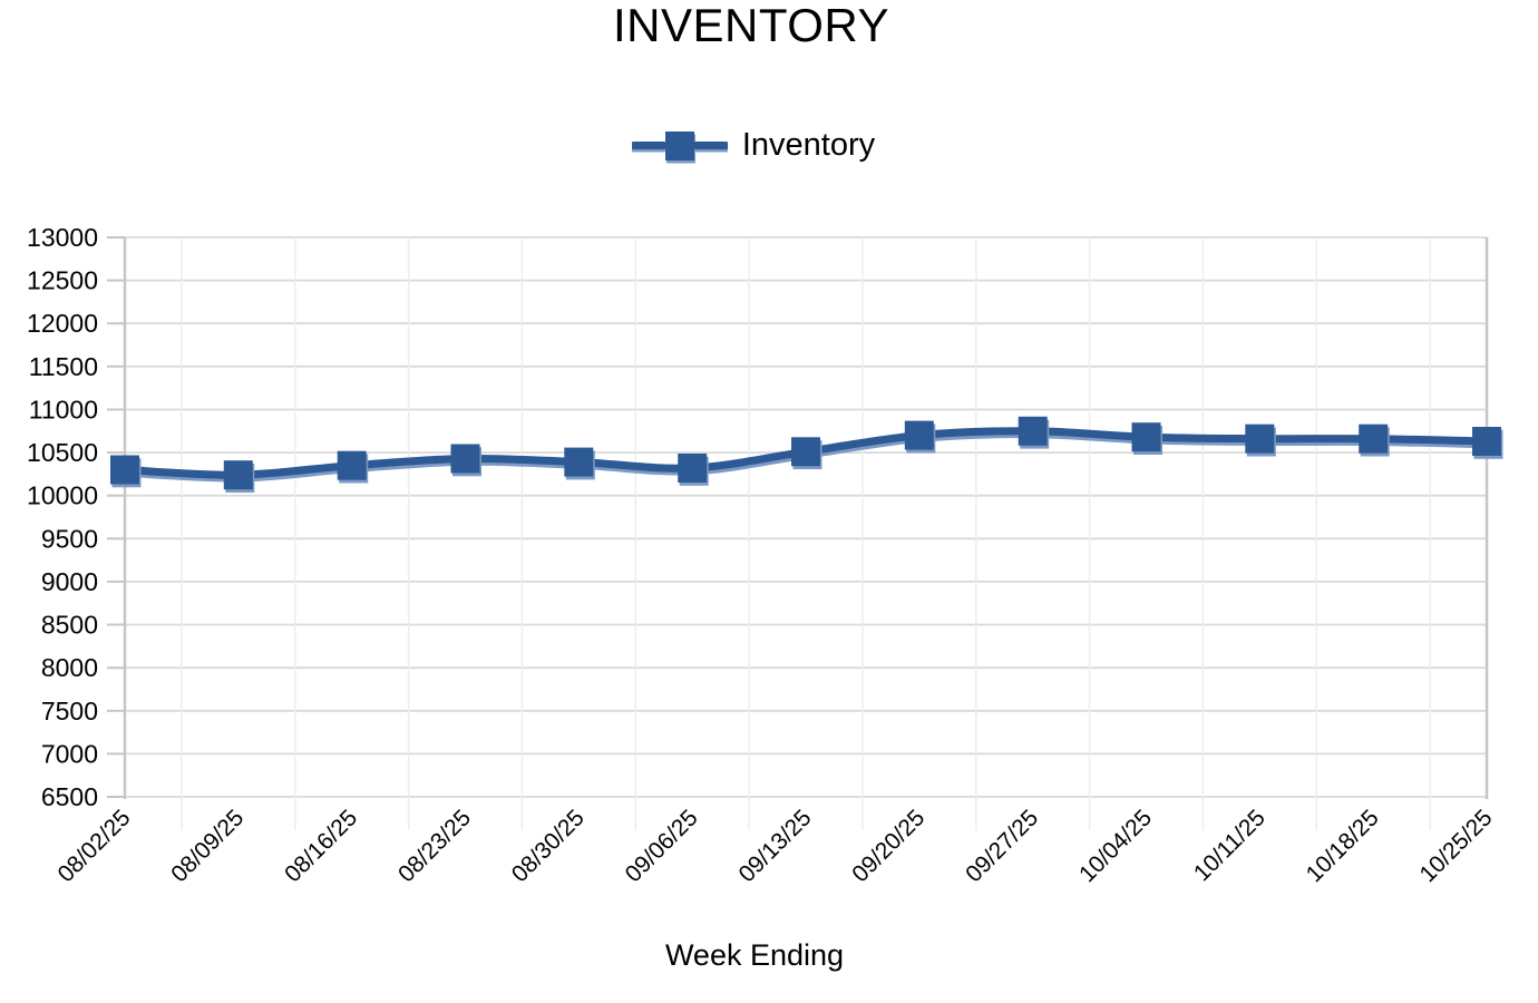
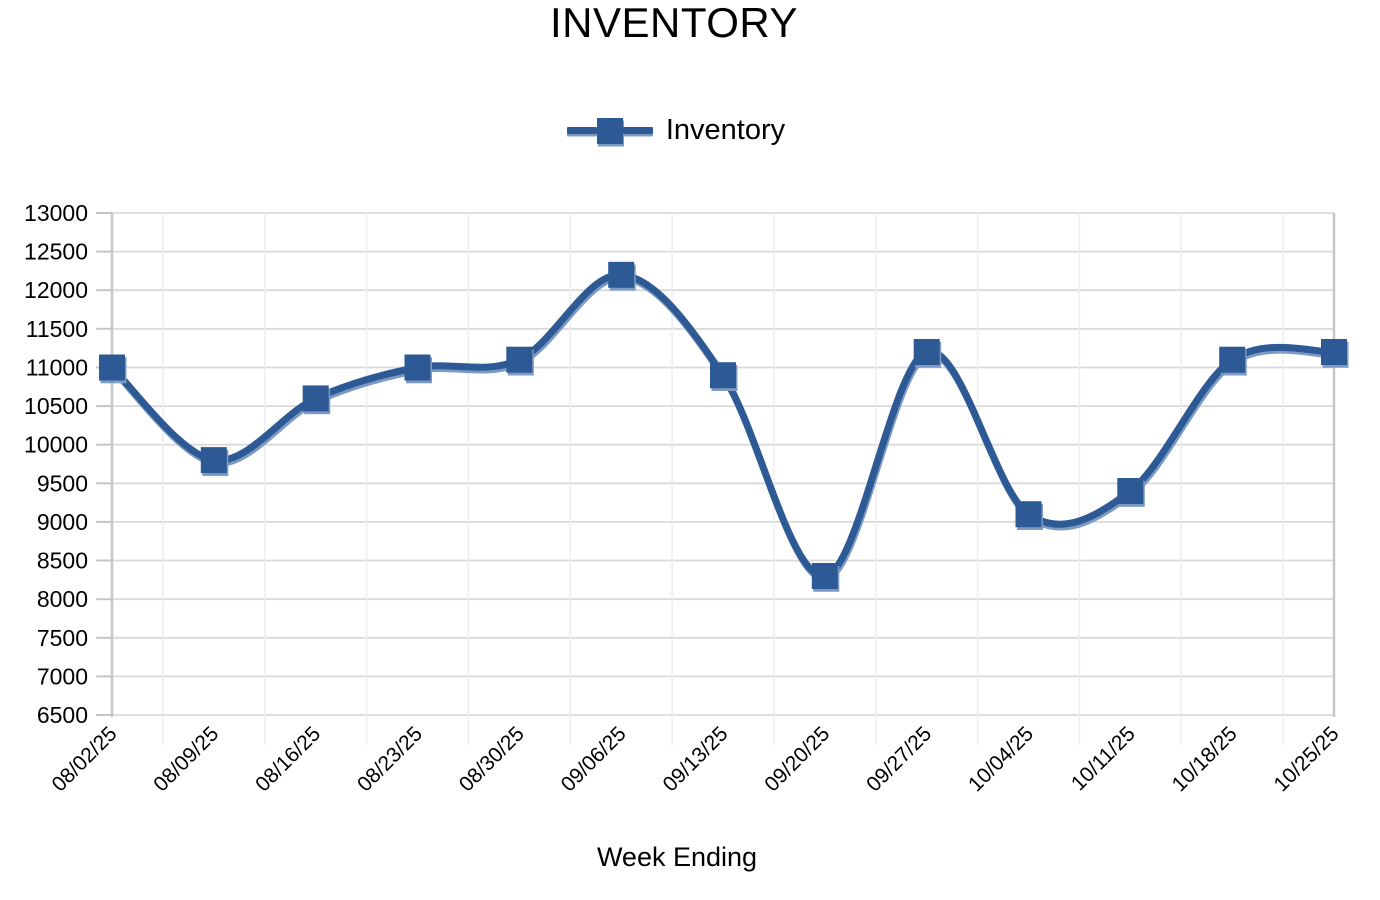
08/02/25: 10300 -> 11000
08/09/25: 10200 -> 9800
08/16/25: 10400 -> 10600
08/23/25: 10400 -> 11000
08/30/25: 10400 -> 11100
09/06/25: 10300 -> 12200
09/13/25: 10500 -> 10900
09/20/25: 10700 -> 8300
09/27/25: 10800 -> 11200
10/04/25: 10700 -> 9100
10/11/25: 10700 -> 9400
10/18/25: 10700 -> 11100
10/25/25: 10600 -> 11200
